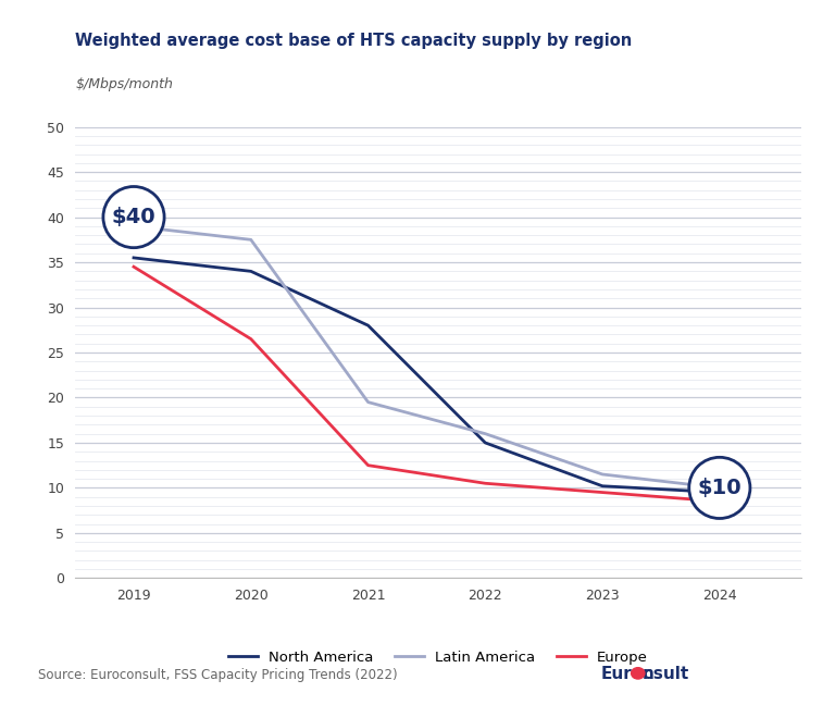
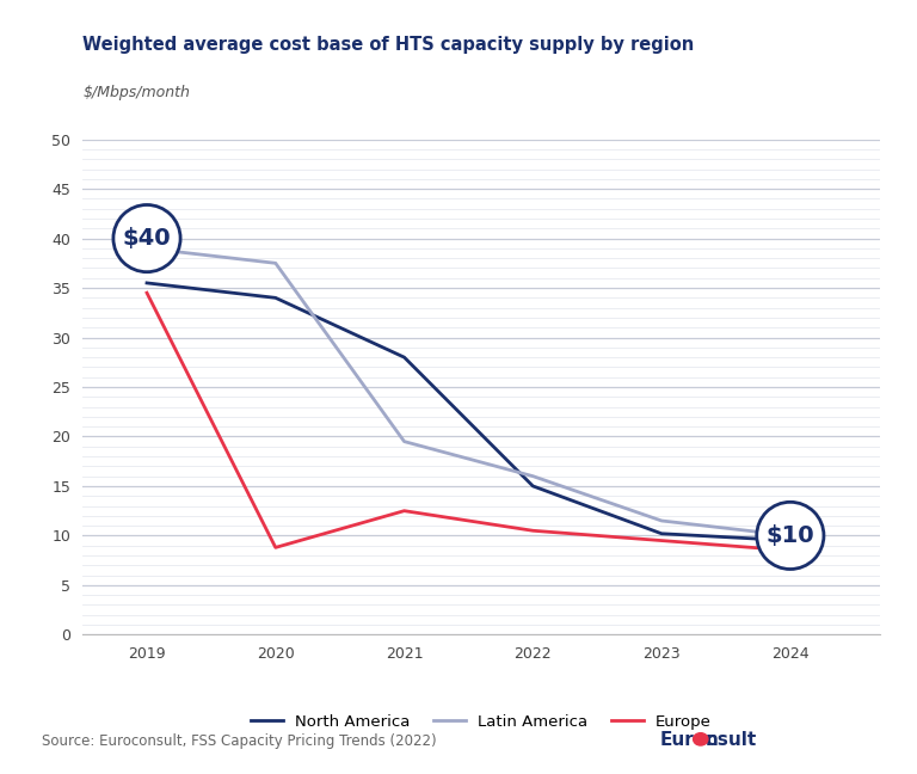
Europe/2020: 26.5 -> 8.8
